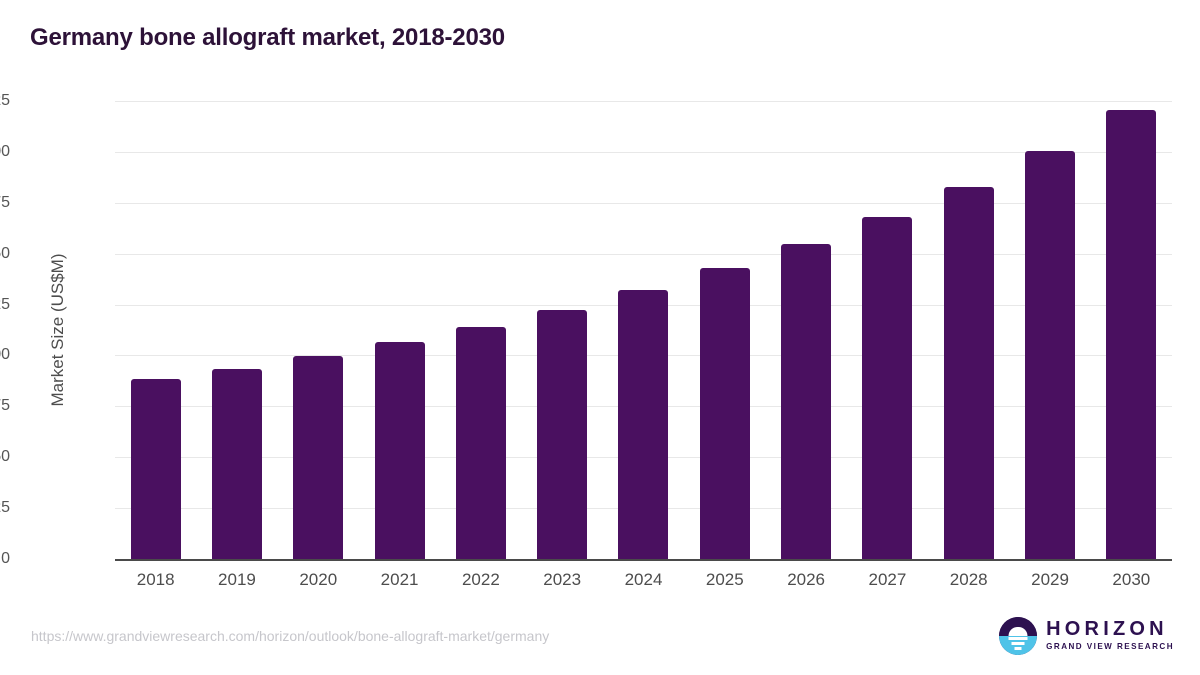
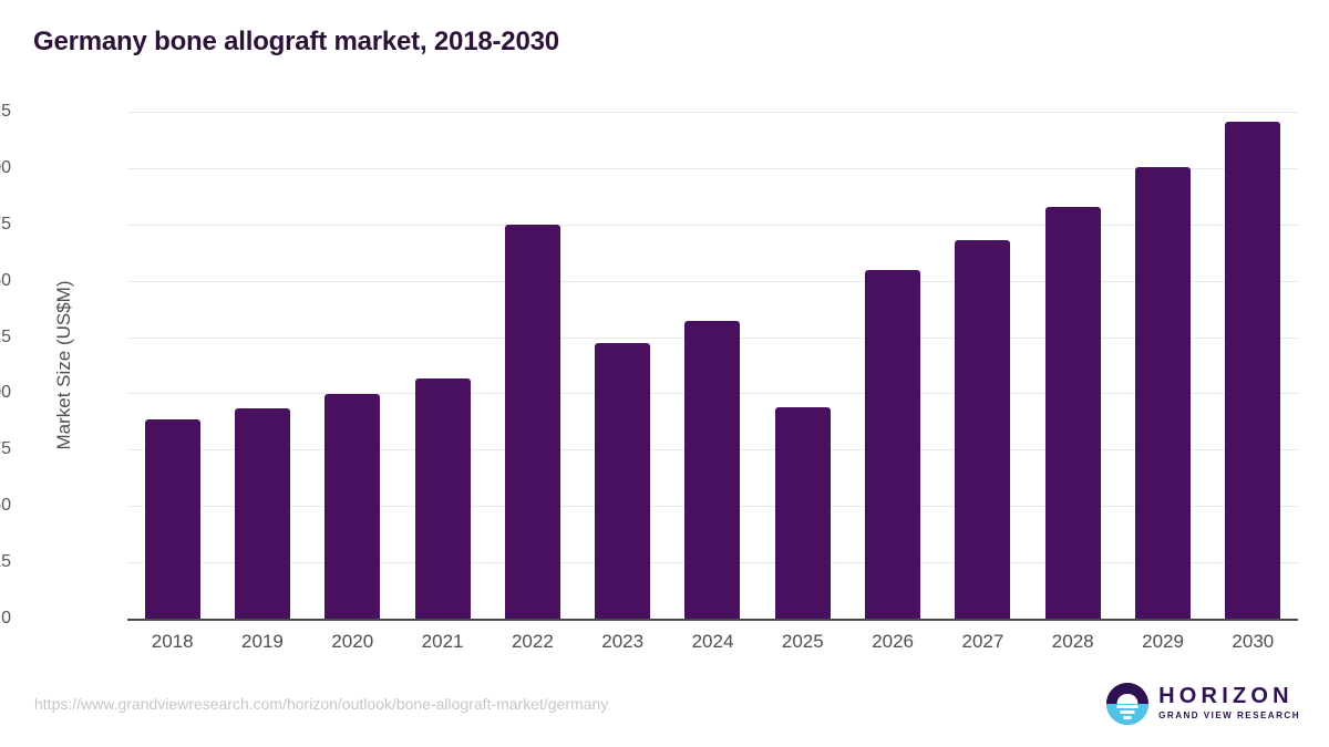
2022: 114 -> 175
2025: 143 -> 94
